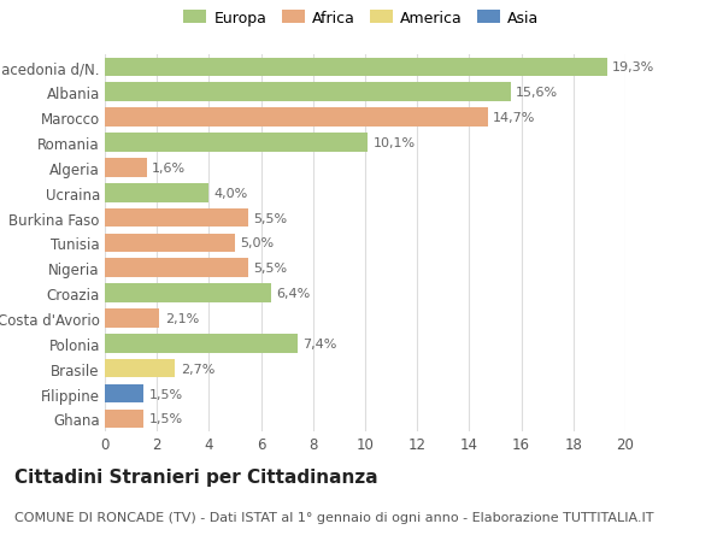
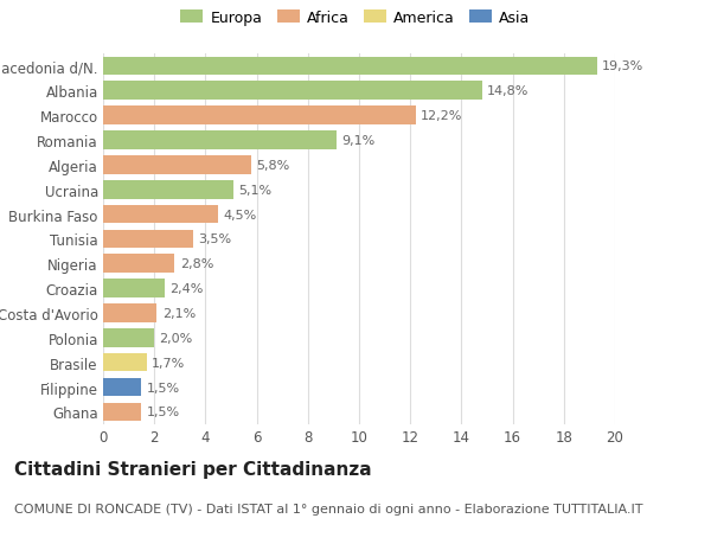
Albania: 15,6% -> 14,8%
Marocco: 14,7% -> 12,2%
Romania: 10,1% -> 9,1%
Algeria: 1,6% -> 5,8%
Ucraina: 4,0% -> 5,1%
Burkina Faso: 5,5% -> 4,5%
Tunisia: 5,0% -> 3,5%
Nigeria: 5,5% -> 2,8%
Croazia: 6,4% -> 2,4%
Polonia: 7,4% -> 2,0%
Brasile: 2,7% -> 1,7%
